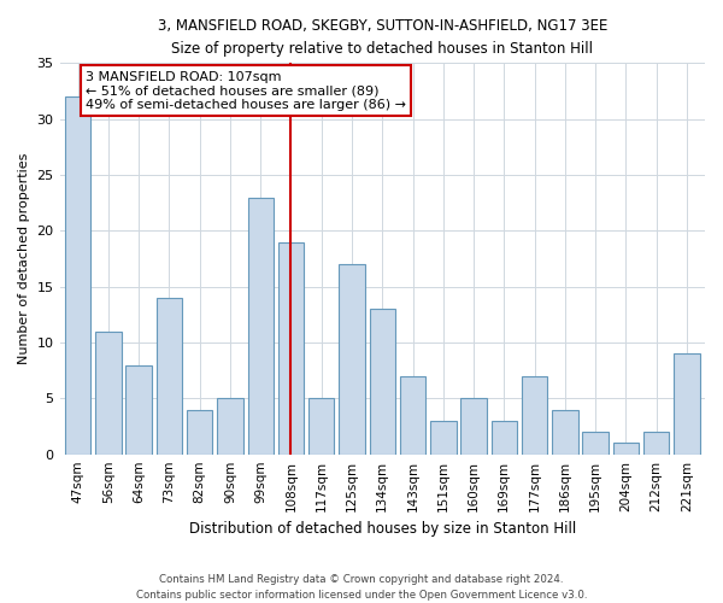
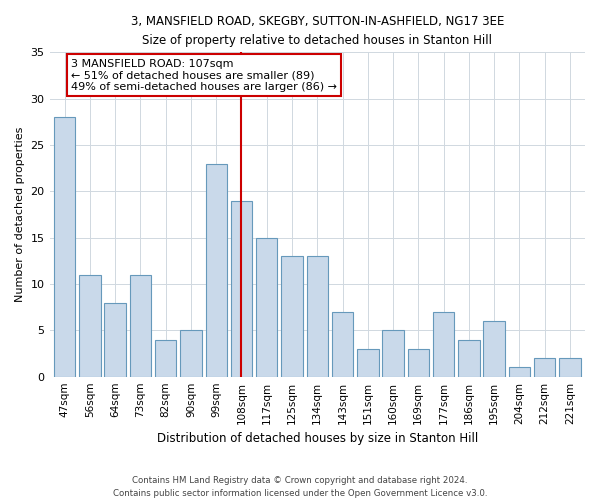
47sqm: 32 -> 28
73sqm: 14 -> 11
117sqm: 5 -> 15
125sqm: 17 -> 13
195sqm: 2 -> 6
221sqm: 9 -> 2
